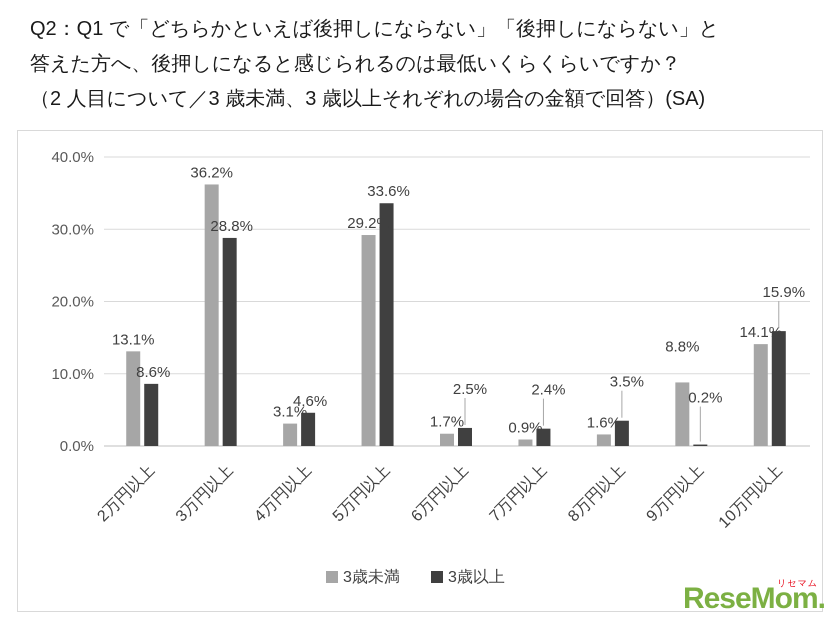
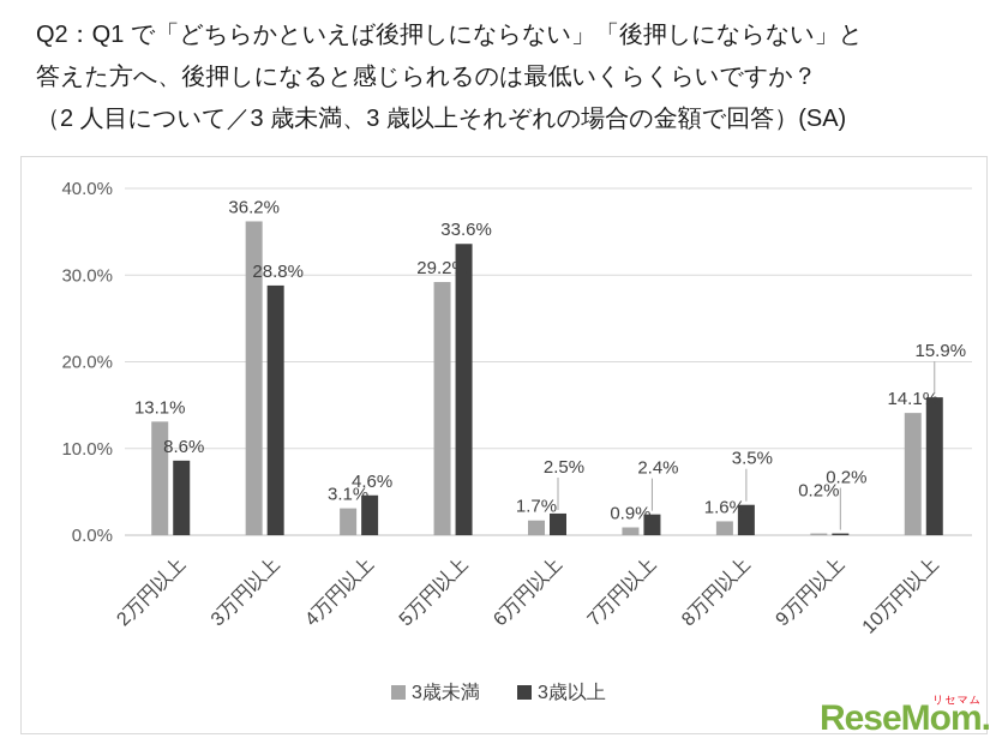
3歳未満/9万円以上: 8.8% -> 0.2%
